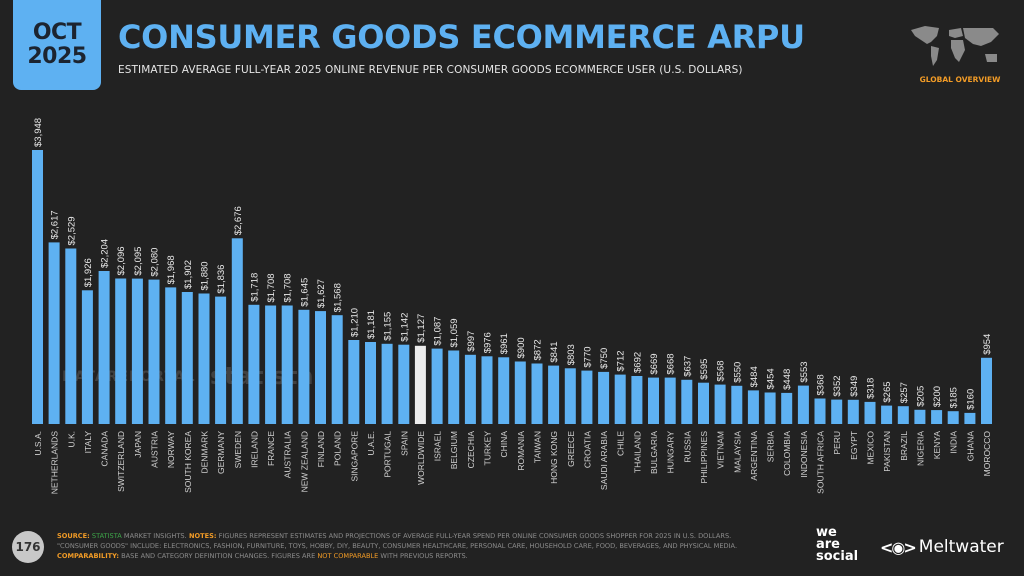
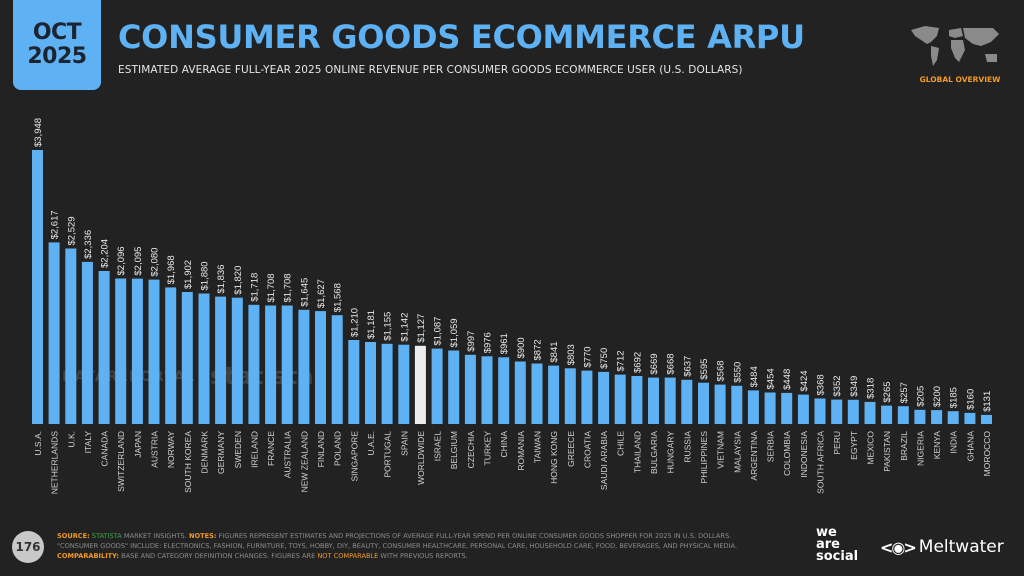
ITALY: $1,926 -> $2,336
SWEDEN: $2,676 -> $1,820
INDONESIA: $553 -> $424
MOROCCO: $954 -> $131
